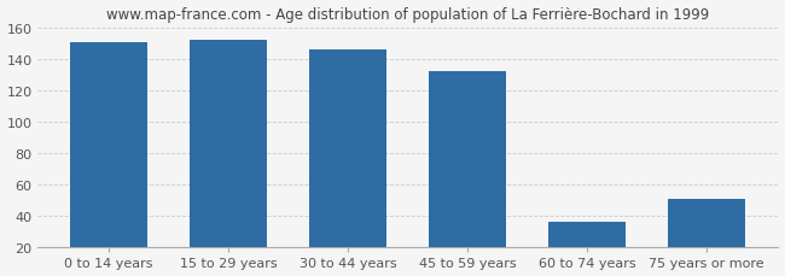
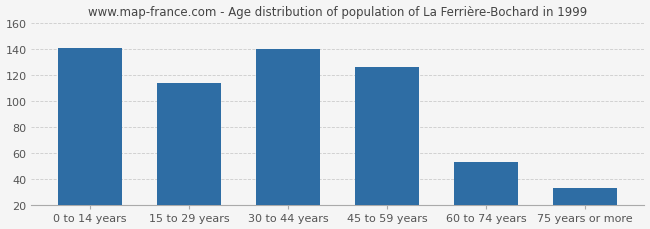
0 to 14 years: 151 -> 141
15 to 29 years: 152 -> 114
30 to 44 years: 146 -> 140
45 to 59 years: 132 -> 126
60 to 74 years: 36 -> 53
75 years or more: 51 -> 33
